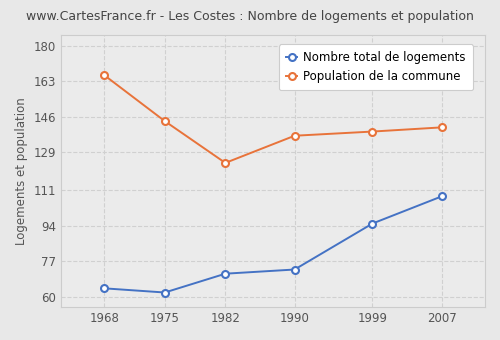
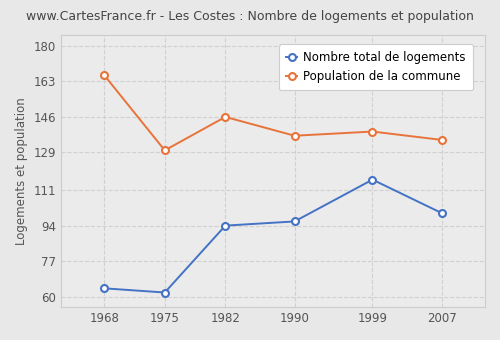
Population de la commune/1975: 144 -> 130
Nombre total de logements/1982: 71 -> 94
Population de la commune/1982: 124 -> 146
Nombre total de logements/1990: 73 -> 96
Nombre total de logements/1999: 95 -> 116
Nombre total de logements/2007: 108 -> 100
Population de la commune/2007: 141 -> 135
